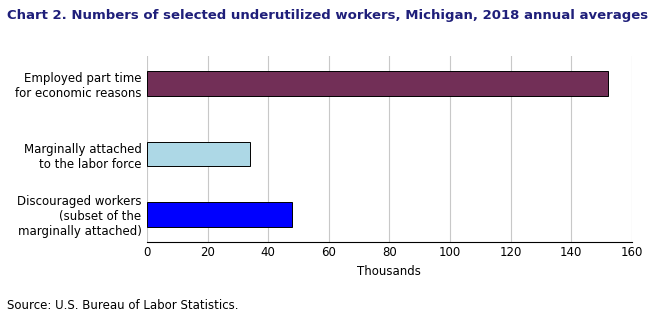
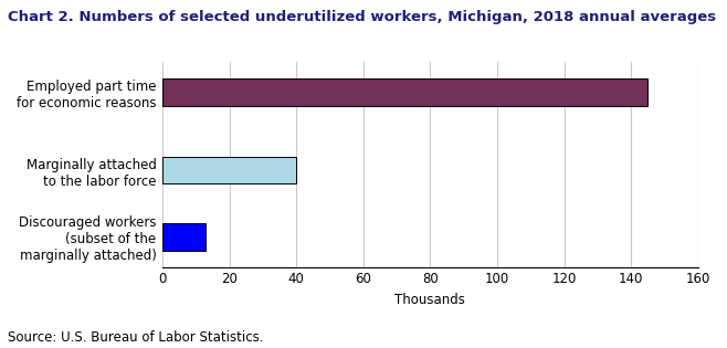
Employed part time for economic reasons: 152 -> 145
Marginally attached to the labor force: 34 -> 40
Discouraged workers (subset of the marginally attached): 48 -> 13
